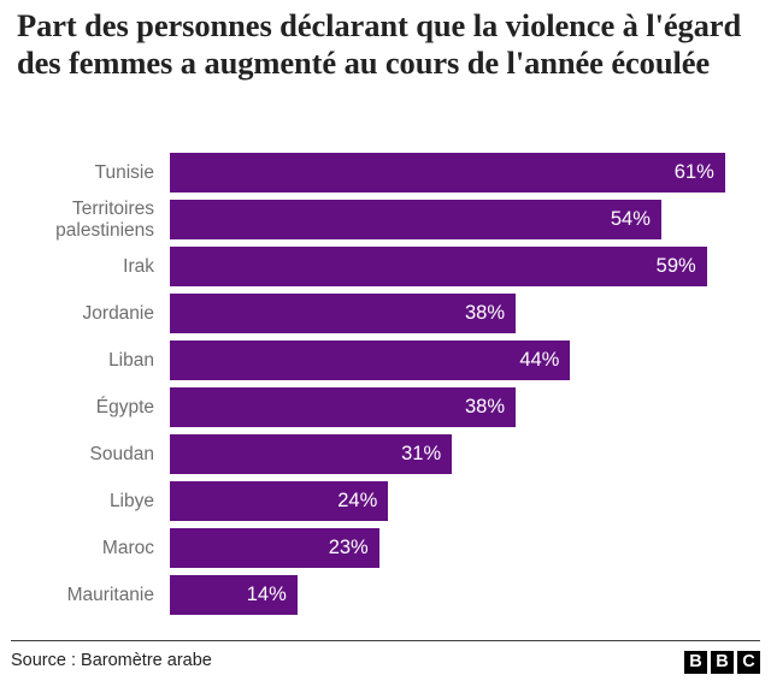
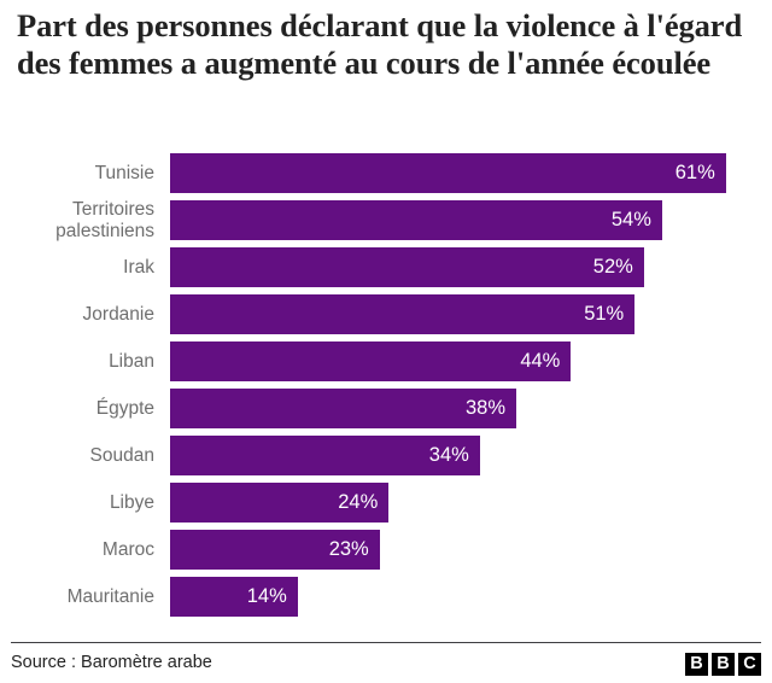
Irak: 59% -> 52%
Jordanie: 38% -> 51%
Soudan: 31% -> 34%
